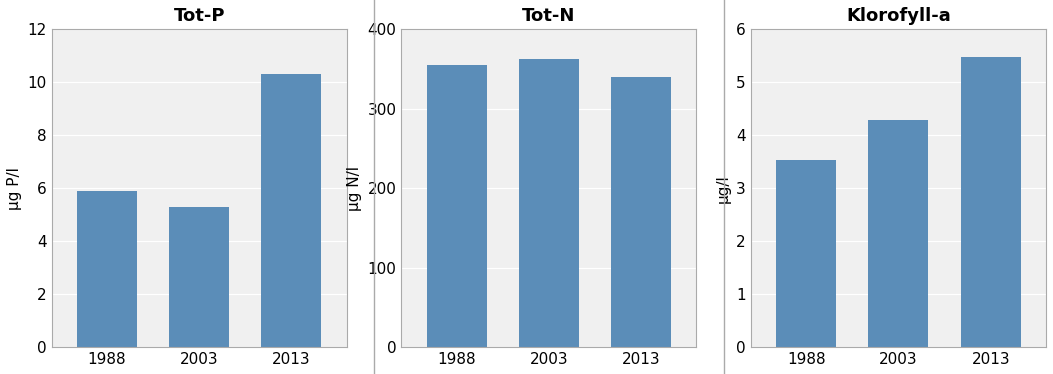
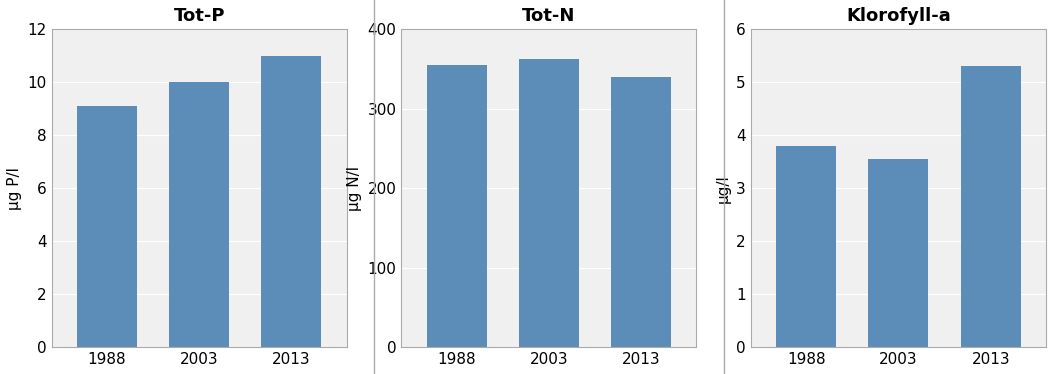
Tot-P/1988: 5.9 -> 9.1
Tot-P/2003: 5.3 -> 10.0
Tot-P/2013: 10.3 -> 11.0
Klorofyll-a/1988: 3.54 -> 3.80
Klorofyll-a/2003: 4.28 -> 3.55
Klorofyll-a/2013: 5.48 -> 5.30
